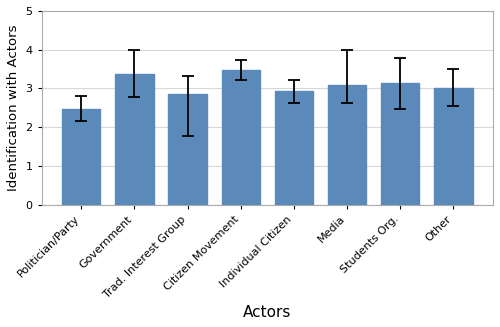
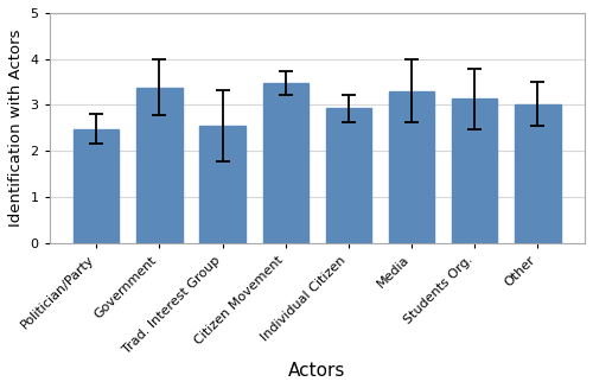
Trad. Interest Group: 2.85 -> 2.55
Media: 3.10 -> 3.30
